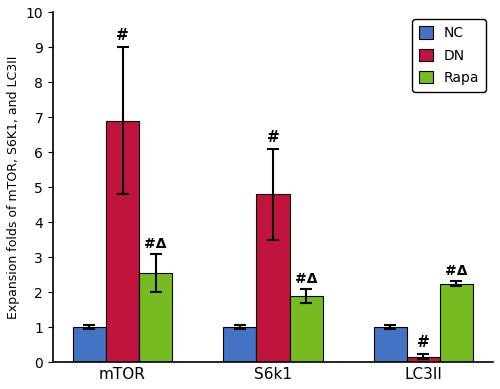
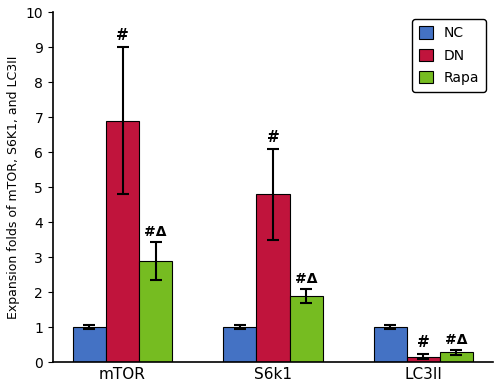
Rapa/mTOR: 2.55 -> 2.90
Rapa/LC3II: 2.25 -> 0.28
